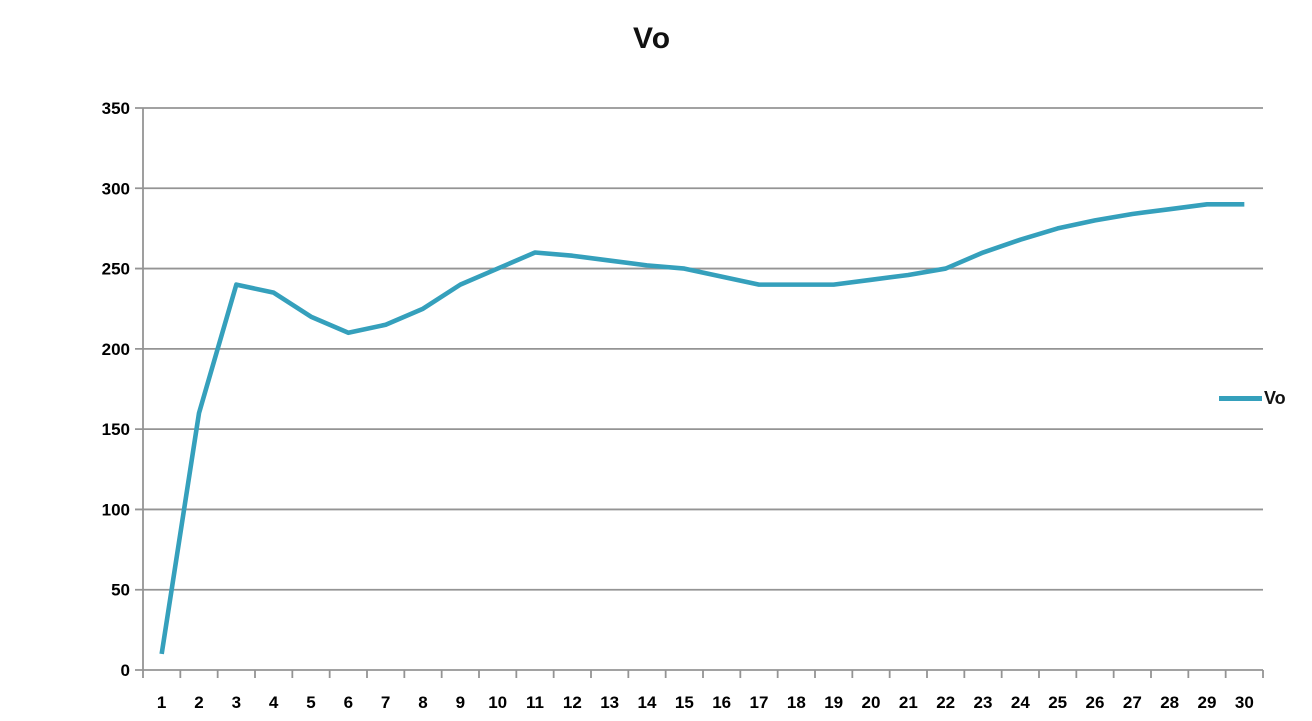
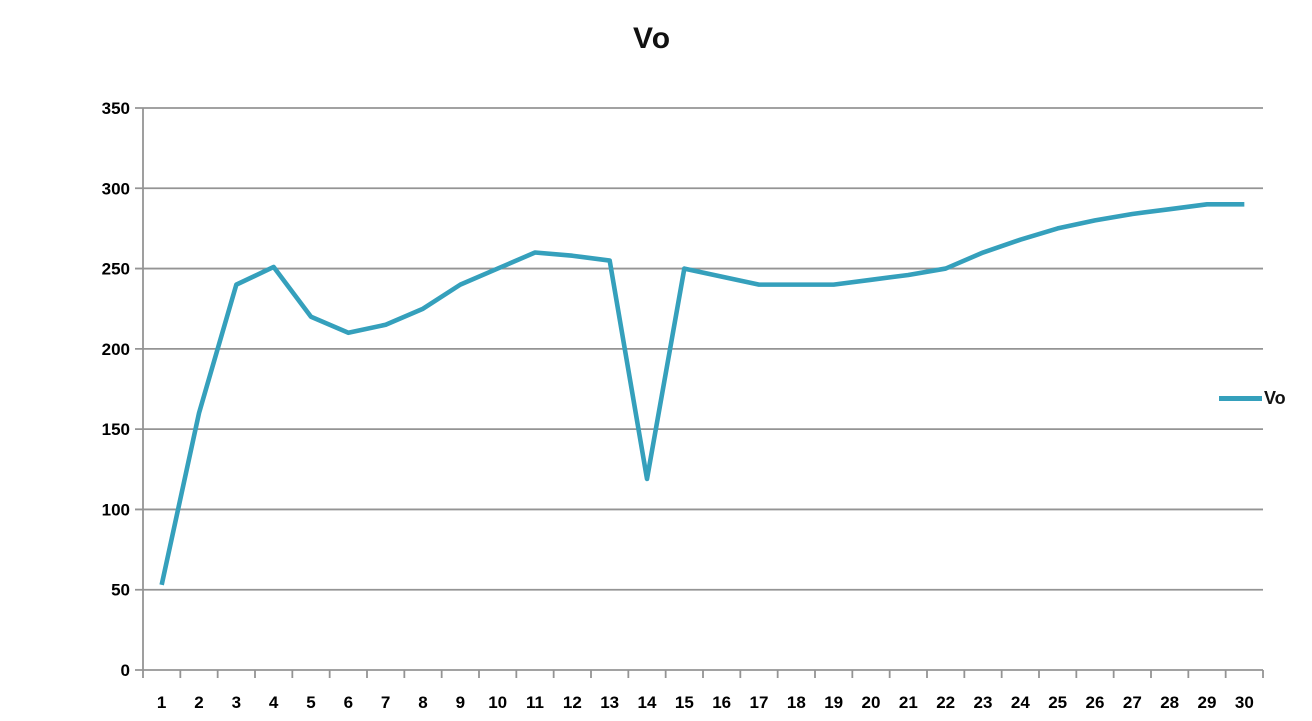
1: 10 -> 53
4: 235 -> 251
14: 252 -> 119
